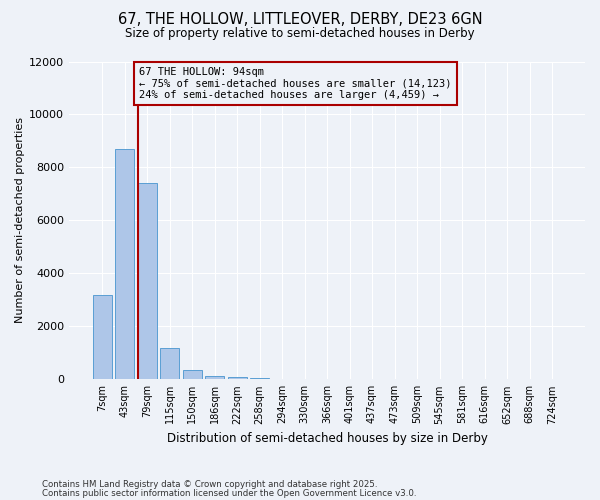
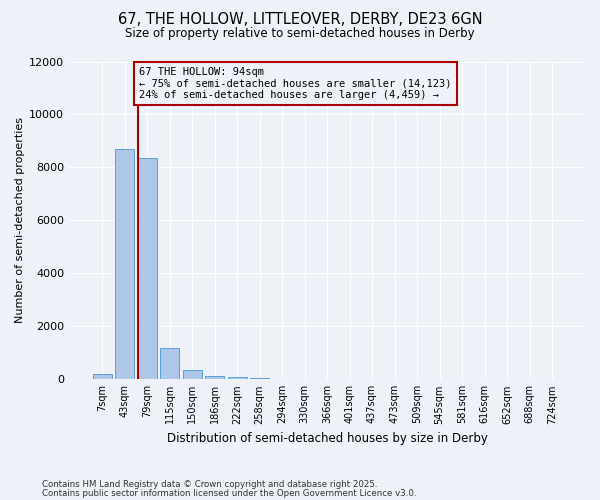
7sqm: 3200 -> 200
79sqm: 7400 -> 8350
